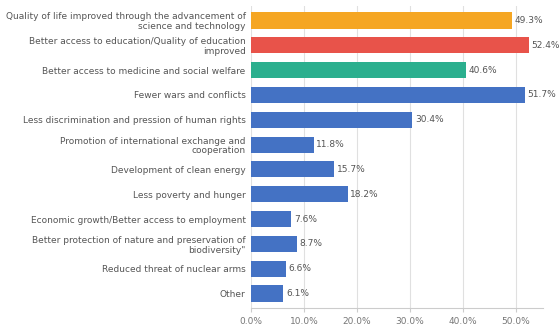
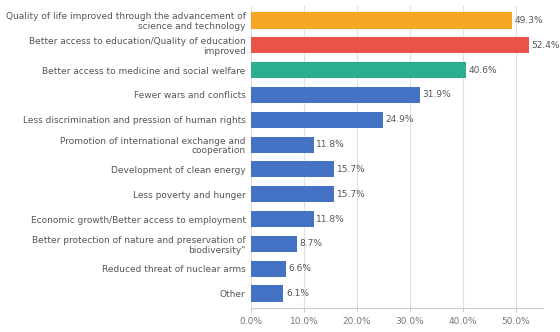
Fewer wars and conflicts: 51.7% -> 31.9%
Less discrimination and pression of human rights: 30.4% -> 24.9%
Less poverty and hunger: 18.2% -> 15.7%
Economic growth/Better access to employment: 7.6% -> 11.8%
